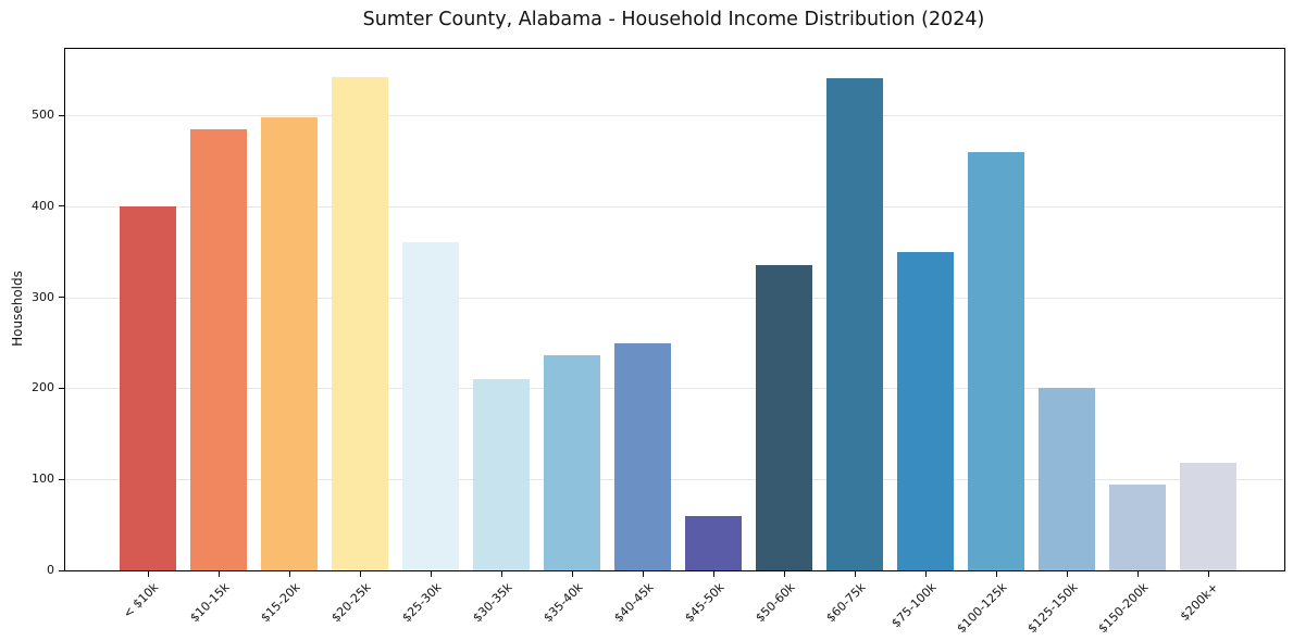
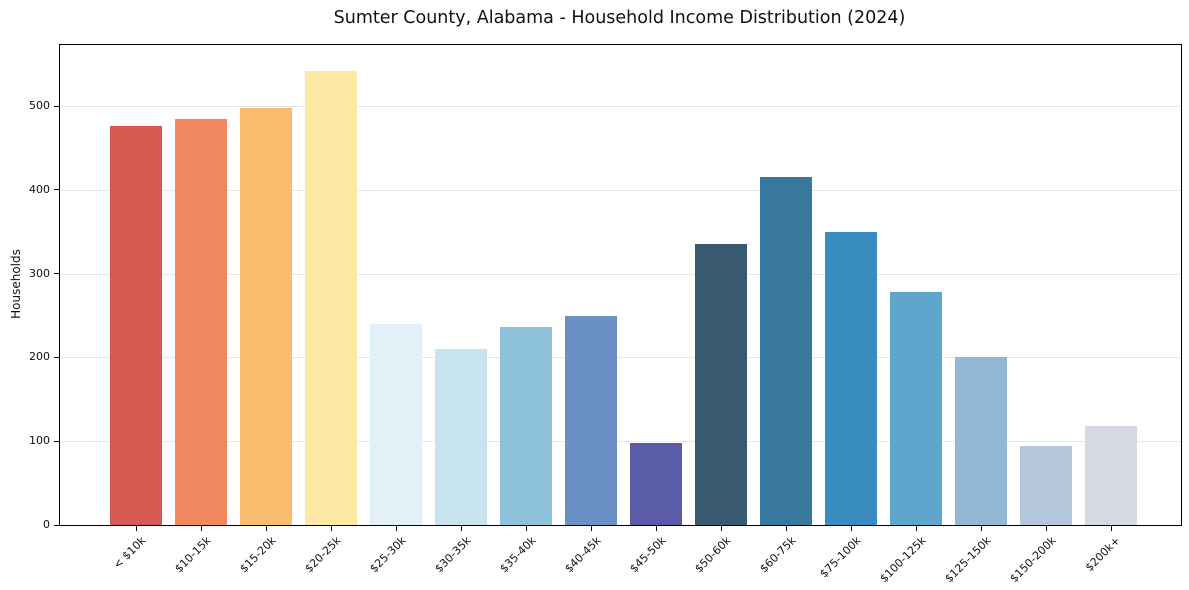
< $10k: 400 -> 480
$25-30k: 360 -> 240
$45-50k: 60 -> 100
$60-75k: 540 -> 420
$100-125k: 460 -> 280
